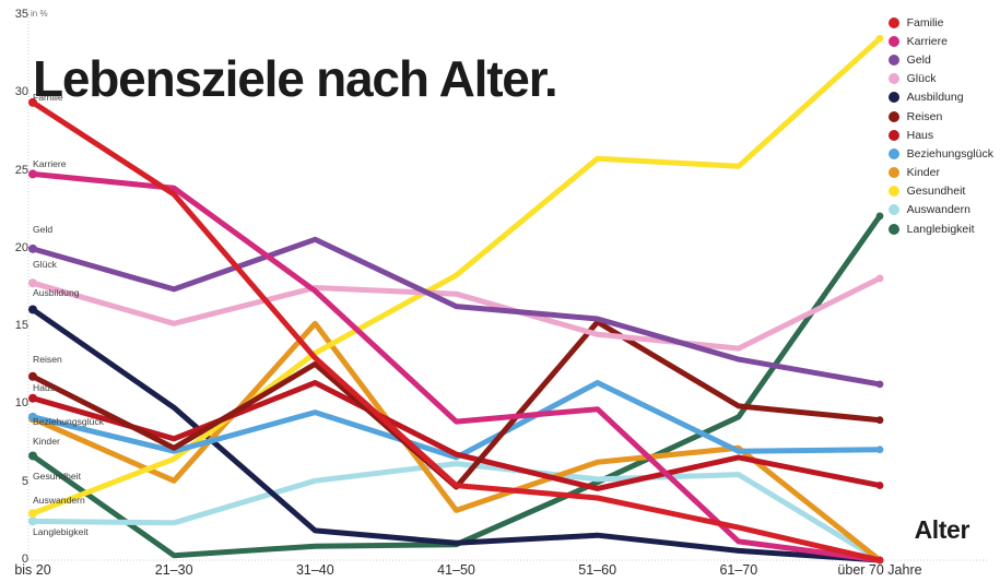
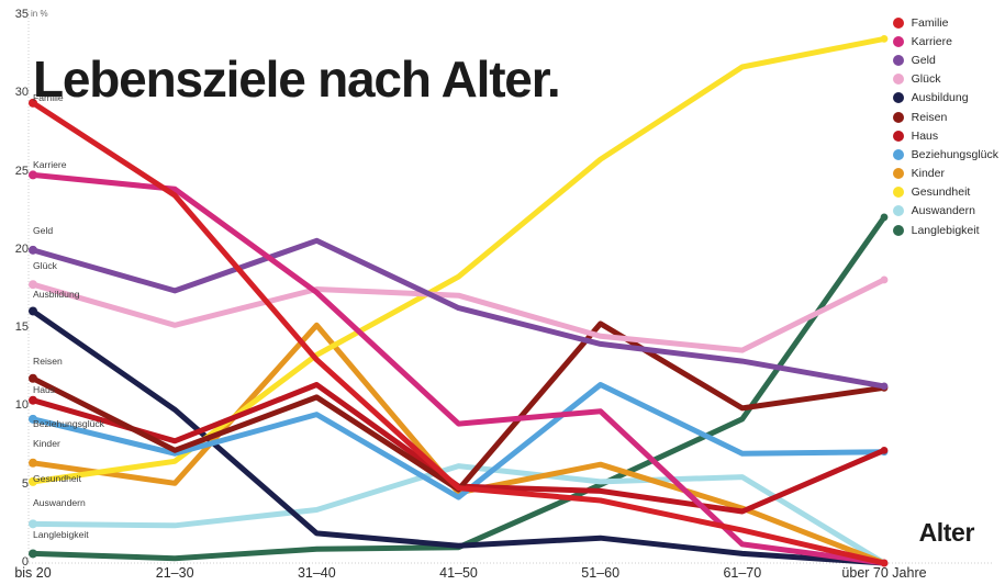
Kinder/bis 20: 9.1 -> 6.4
Gesundheit/bis 20: 3.0 -> 5.2
Langlebigkeit/bis 20: 6.7 -> 0.6
Reisen/31–40: 12.6 -> 10.6
Auswandern/31–40: 5.1 -> 3.4
Haus/41–50: 6.8 -> 4.9
Beziehungsglück/41–50: 6.6 -> 4.2
Kinder/41–50: 3.2 -> 4.5
Geld/51–60: 15.5 -> 14.0
Haus/61–70: 6.6 -> 3.3
Kinder/61–70: 7.2 -> 3.5
Gesundheit/61–70: 25.3 -> 31.7
Reisen/über 70 Jahre: 9.0 -> 11.2
Haus/über 70 Jahre: 4.8 -> 7.2
